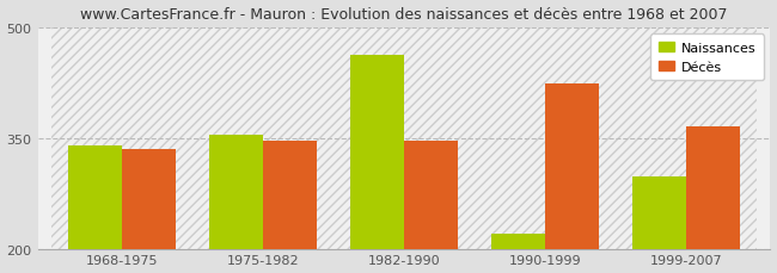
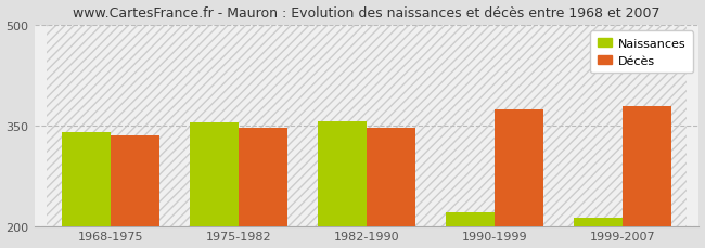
Naissances/1982-1990: 462 -> 356
Décès/1990-1999: 424 -> 373
Naissances/1999-2007: 298 -> 212
Décès/1999-2007: 366 -> 378
